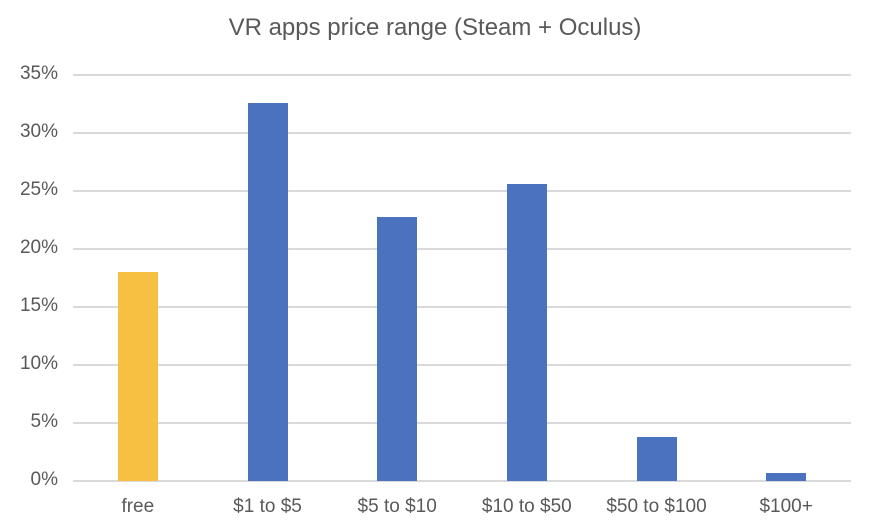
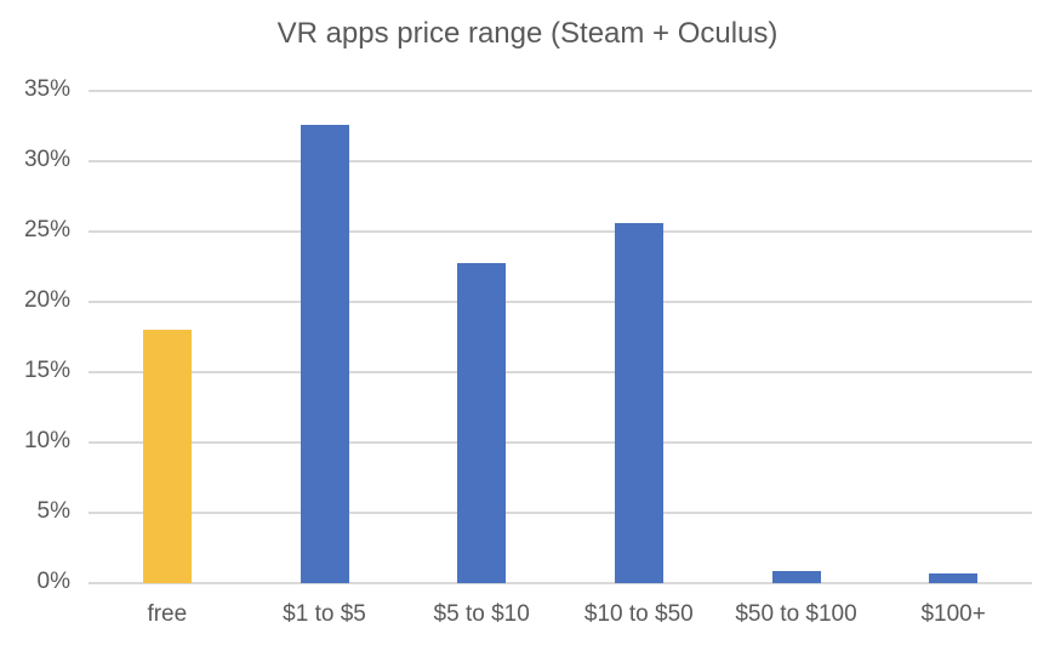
$50 to $100: 3.8% -> 0.9%
